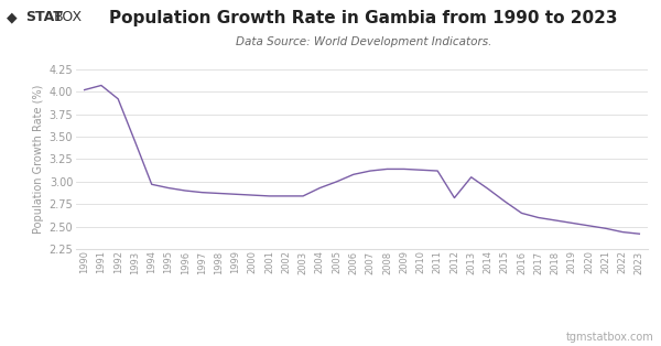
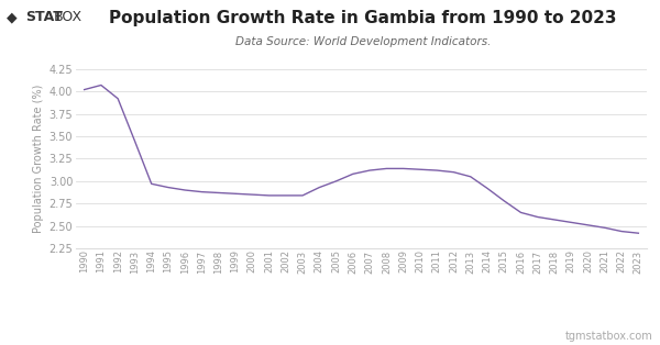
2012: 2.82 -> 3.10
